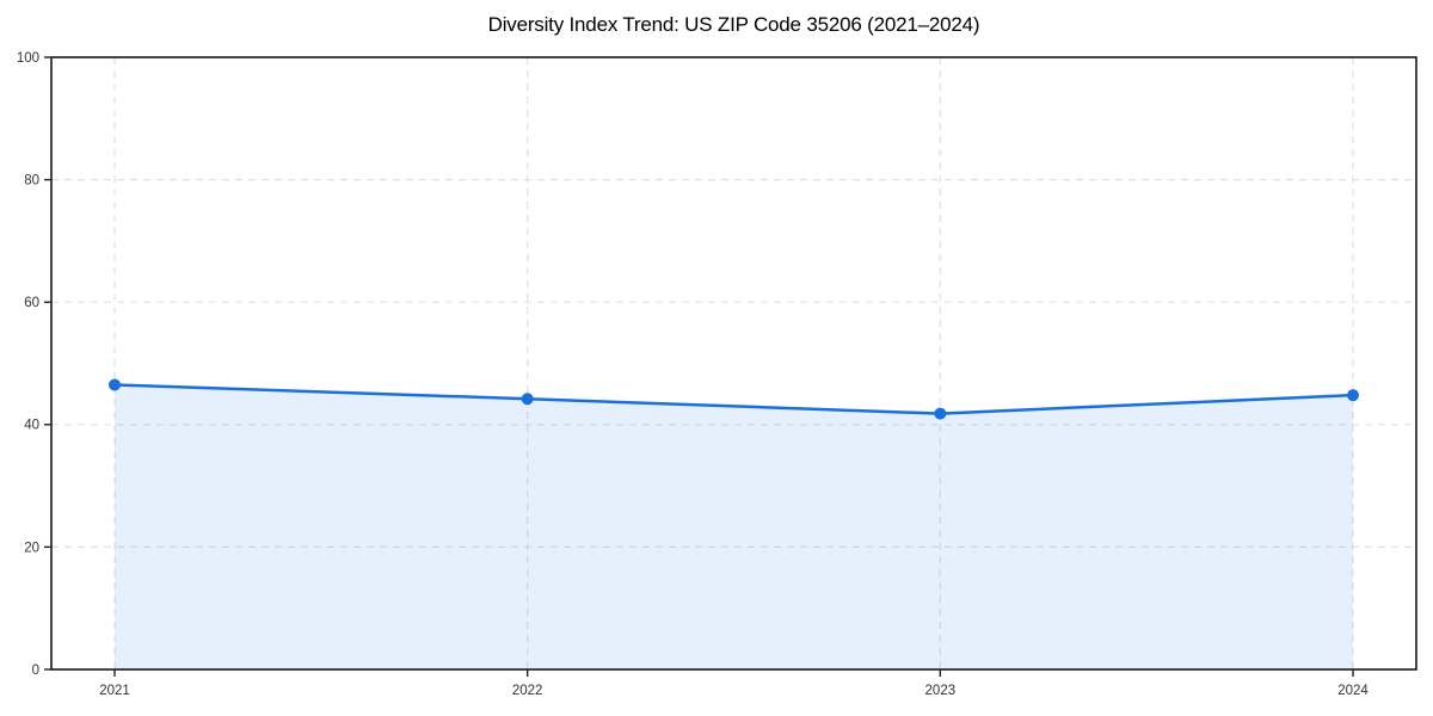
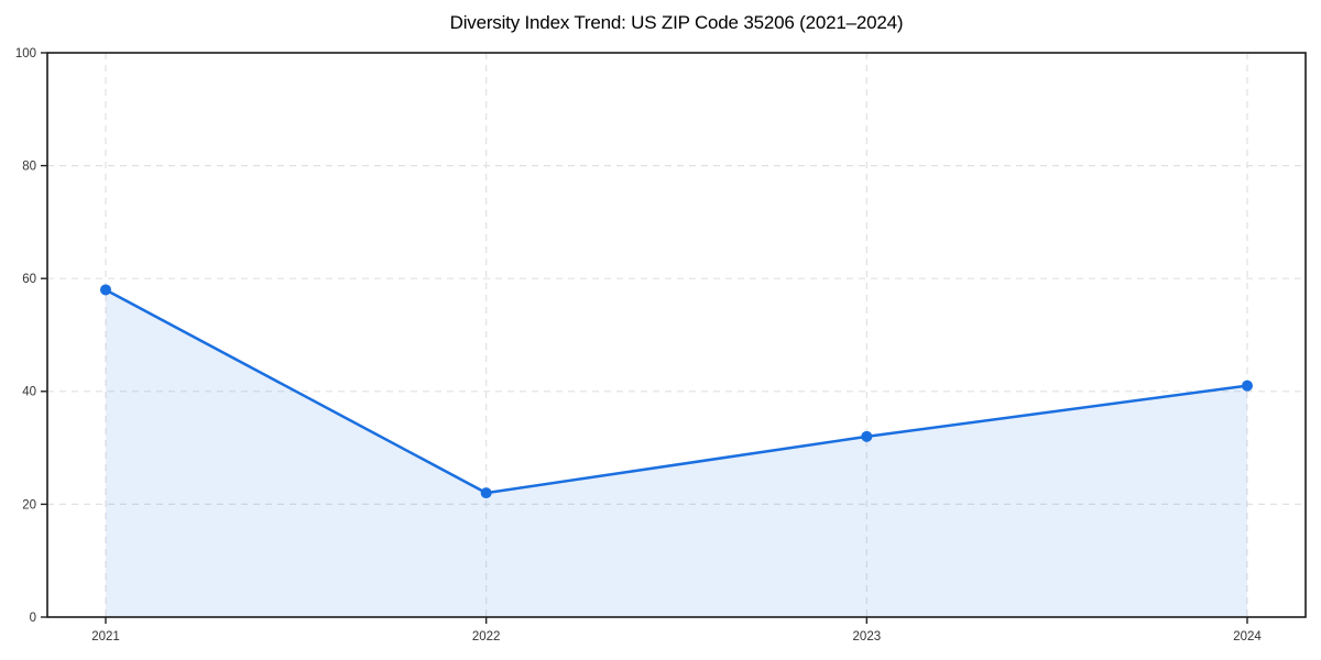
2021: 46 -> 58
2022: 44 -> 22
2023: 42 -> 32
2024: 45 -> 41
